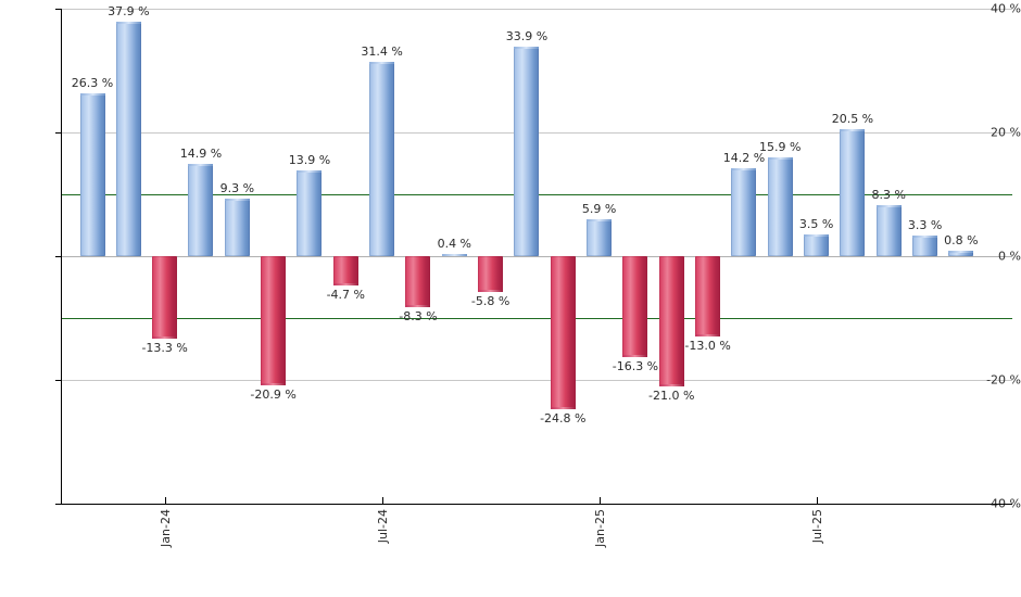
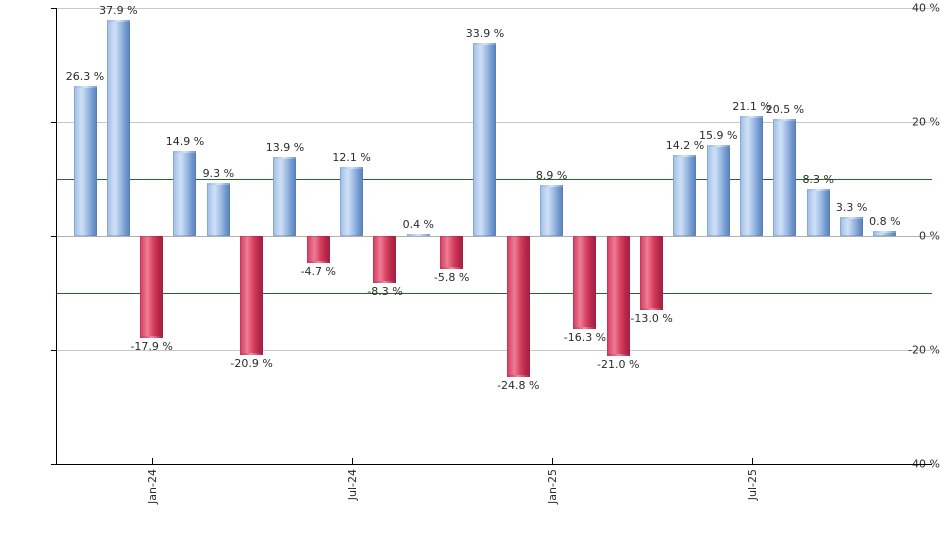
Jan-24: -13.3 -> -17.9
Jul-24: 31.4 -> 12.1
Jan-25: 5.9 -> 8.9
Jul-25: 3.5 -> 21.1
